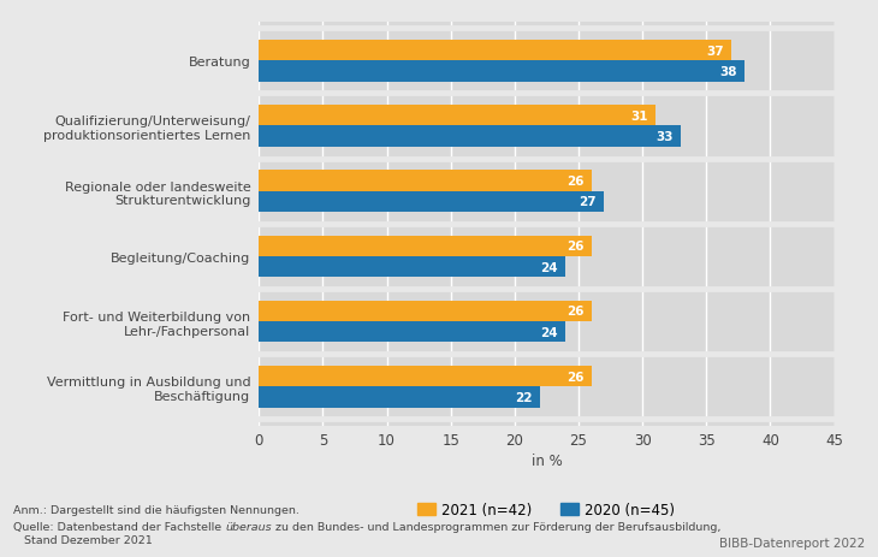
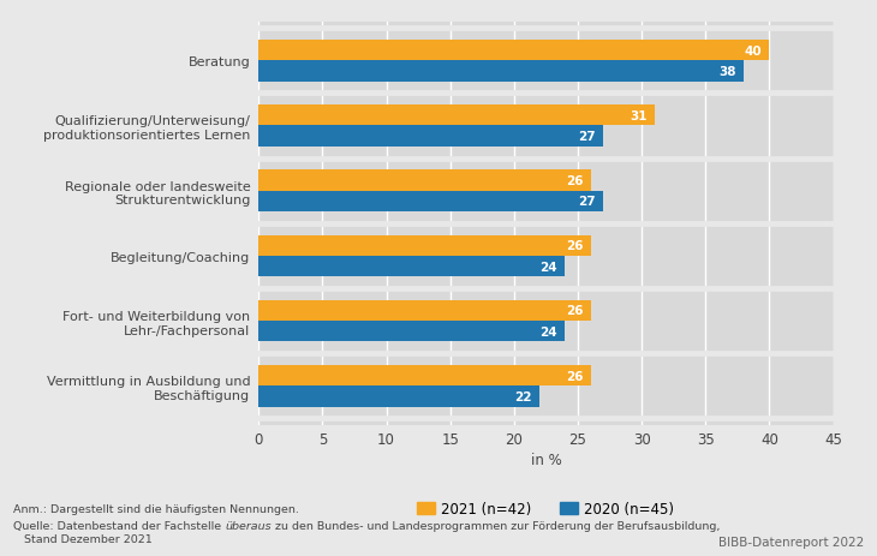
2021 (n=42)/Beratung: 37 -> 40
2020 (n=45)/Qualifizierung/Unterweisung/ produktionsorientiertes Lernen: 33 -> 27
